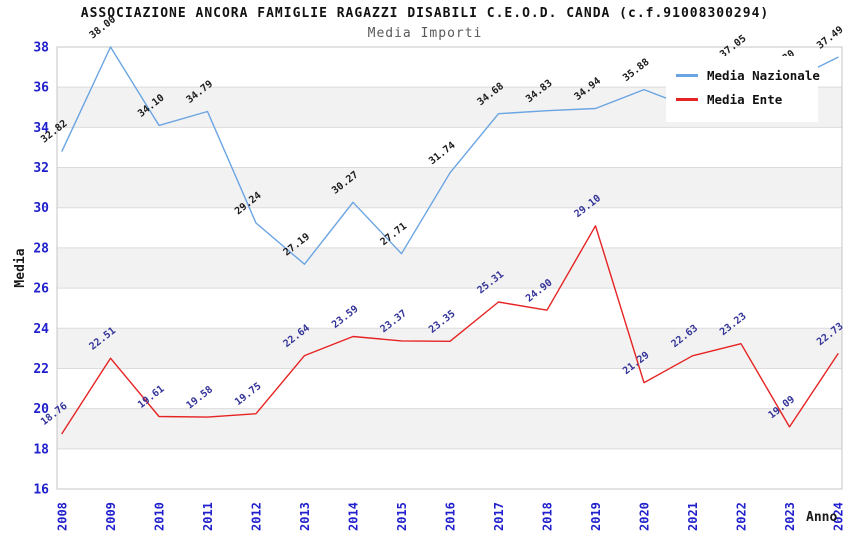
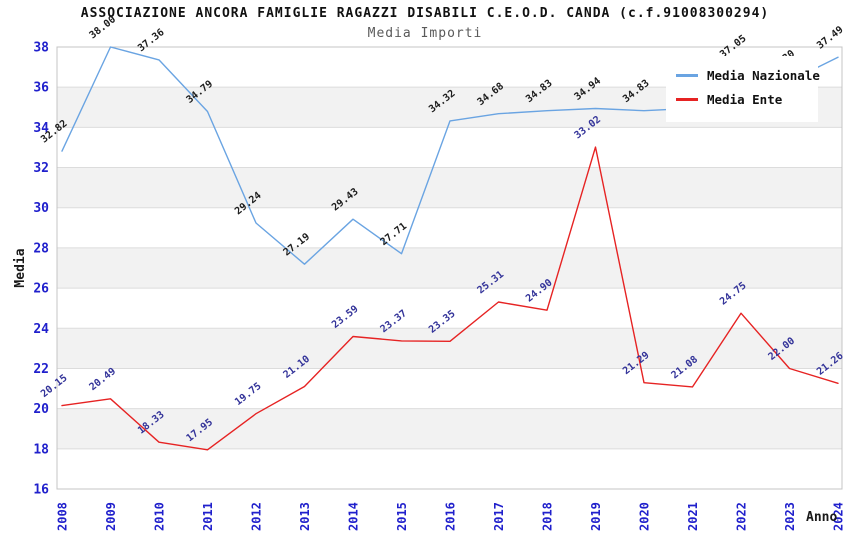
Media Ente/2008: 18.76 -> 20.15
Media Ente/2009: 22.51 -> 20.49
Media Nazionale/2010: 34.10 -> 37.36
Media Ente/2010: 19.61 -> 18.33
Media Ente/2011: 19.58 -> 17.95
Media Ente/2013: 22.64 -> 21.10
Media Nazionale/2014: 30.27 -> 29.43
Media Nazionale/2016: 31.74 -> 34.32
Media Ente/2019: 29.10 -> 33.02
Media Nazionale/2020: 35.88 -> 34.83
Media Ente/2021: 22.63 -> 21.08
Media Ente/2022: 23.23 -> 24.75
Media Ente/2023: 19.09 -> 22.00
Media Ente/2024: 22.73 -> 21.26
